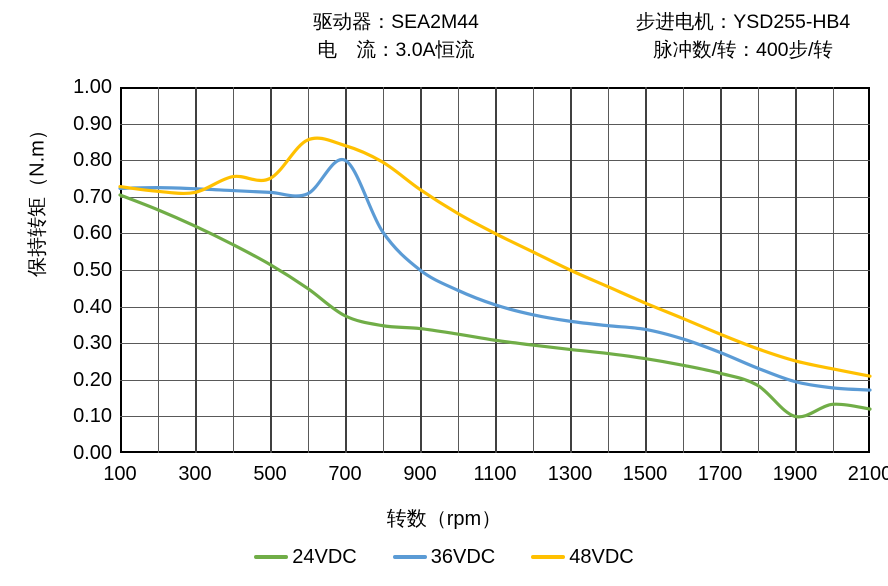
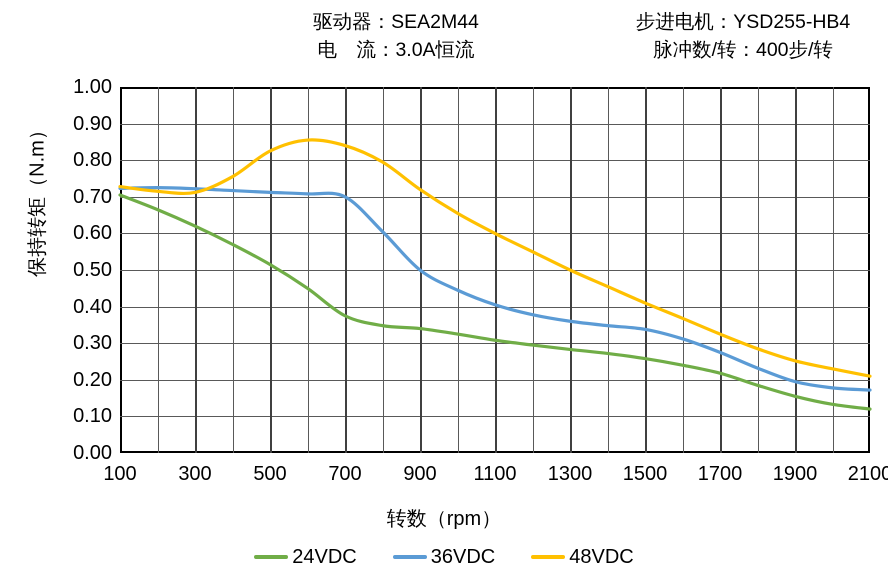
48VDC/500: 0.75 -> 0.82
36VDC/700: 0.80 -> 0.70
24VDC/1900: 0.10 -> 0.15
